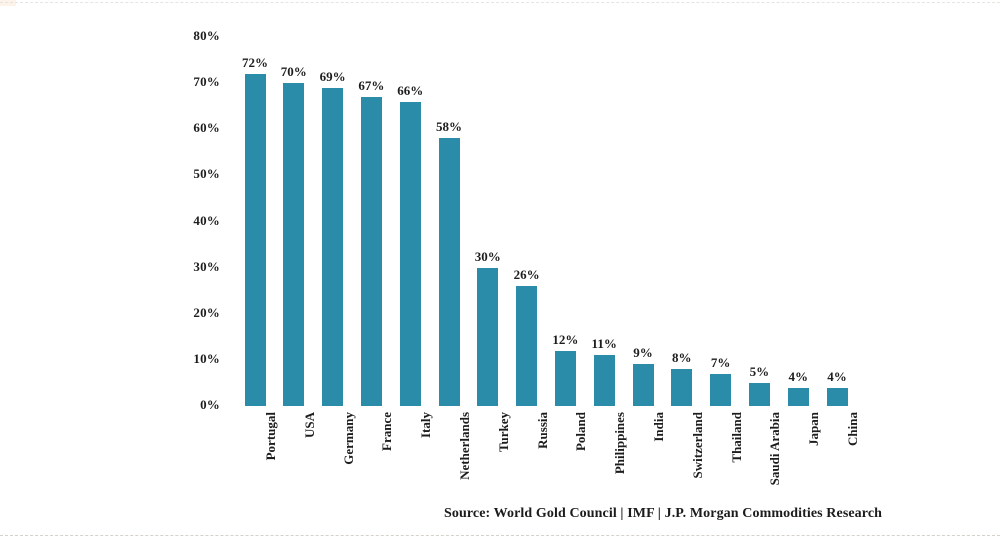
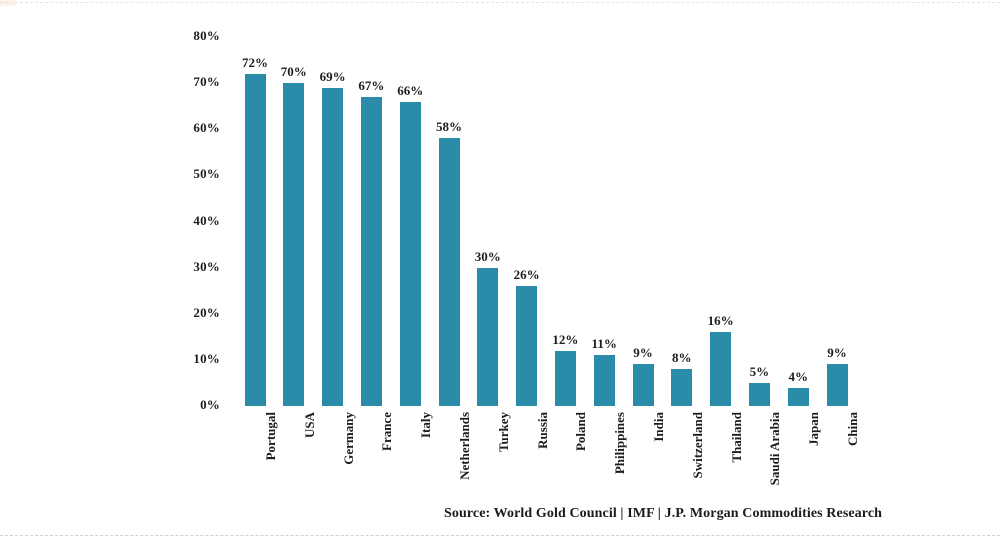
Thailand: 7% -> 16%
China: 4% -> 9%
